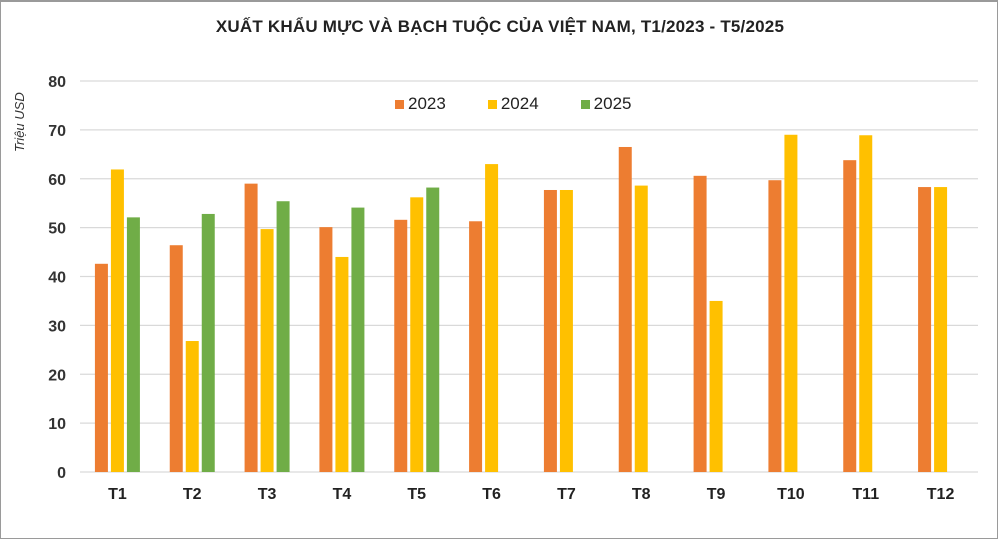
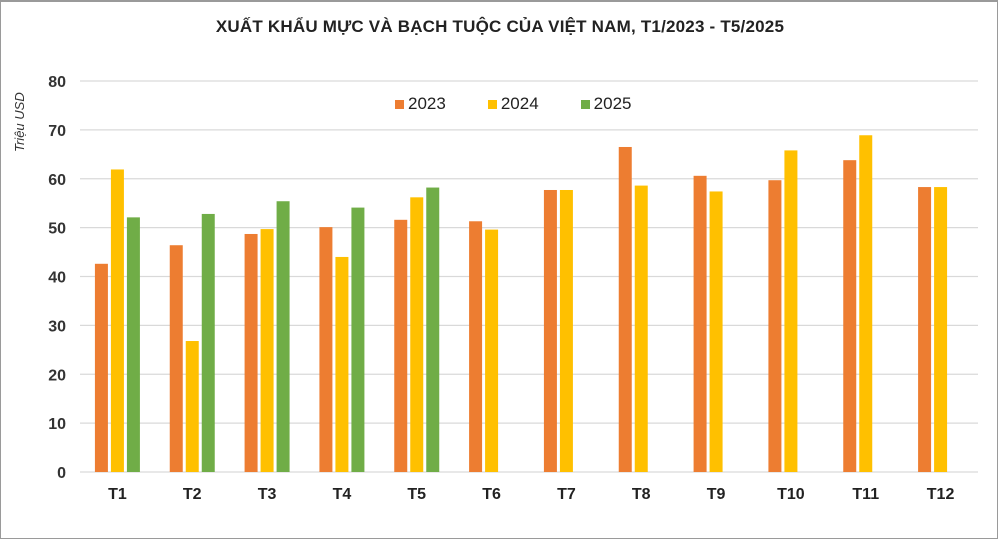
2023/T3: 59 -> 49
2024/T6: 63 -> 50
2024/T9: 35 -> 57
2024/T10: 69 -> 66
